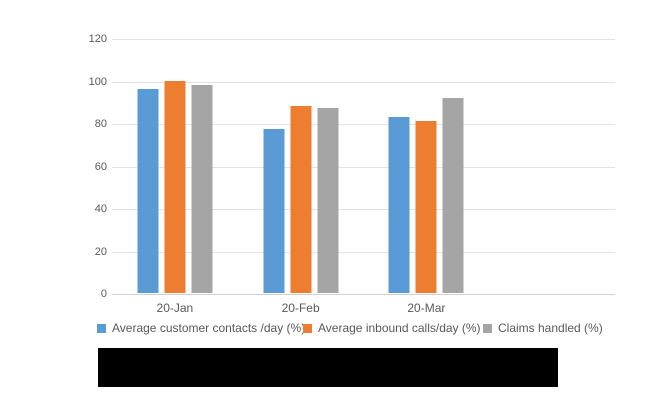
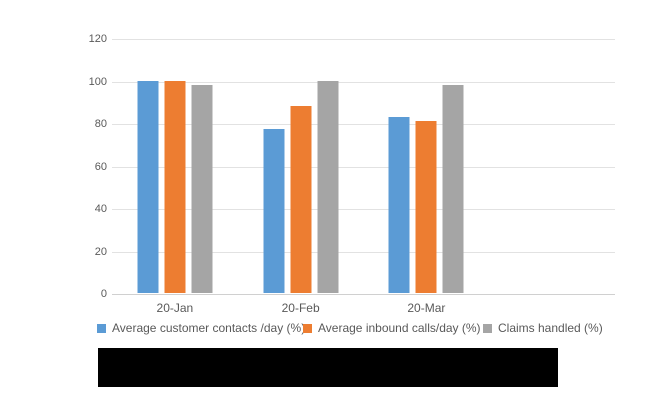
Average customer contacts /day (%)/20-Jan: 96 -> 100
Claims handled (%)/20-Feb: 87 -> 100
Claims handled (%)/20-Mar: 92 -> 98
